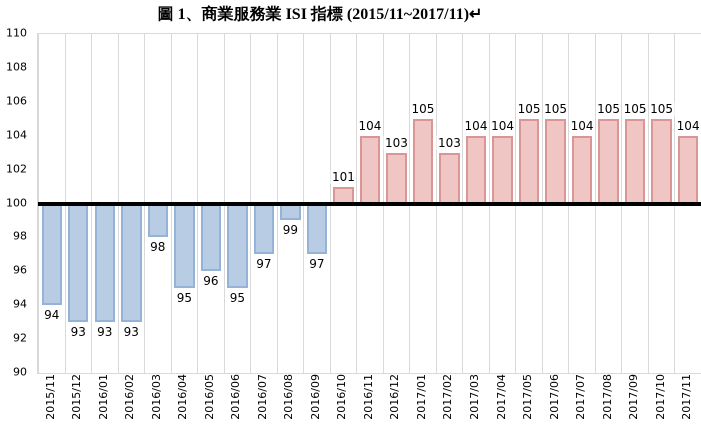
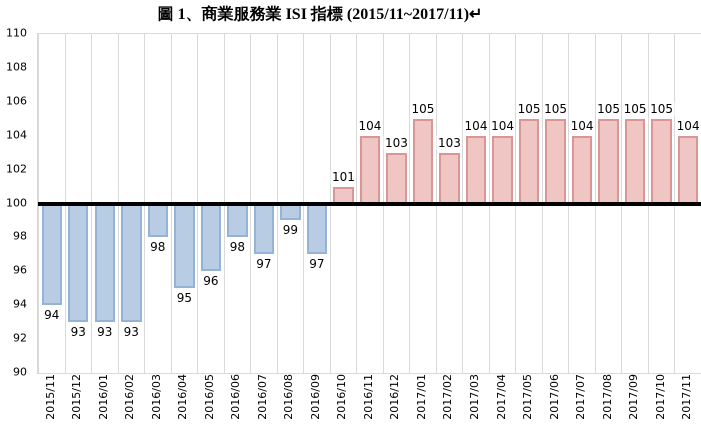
2016/06: 95 -> 98
